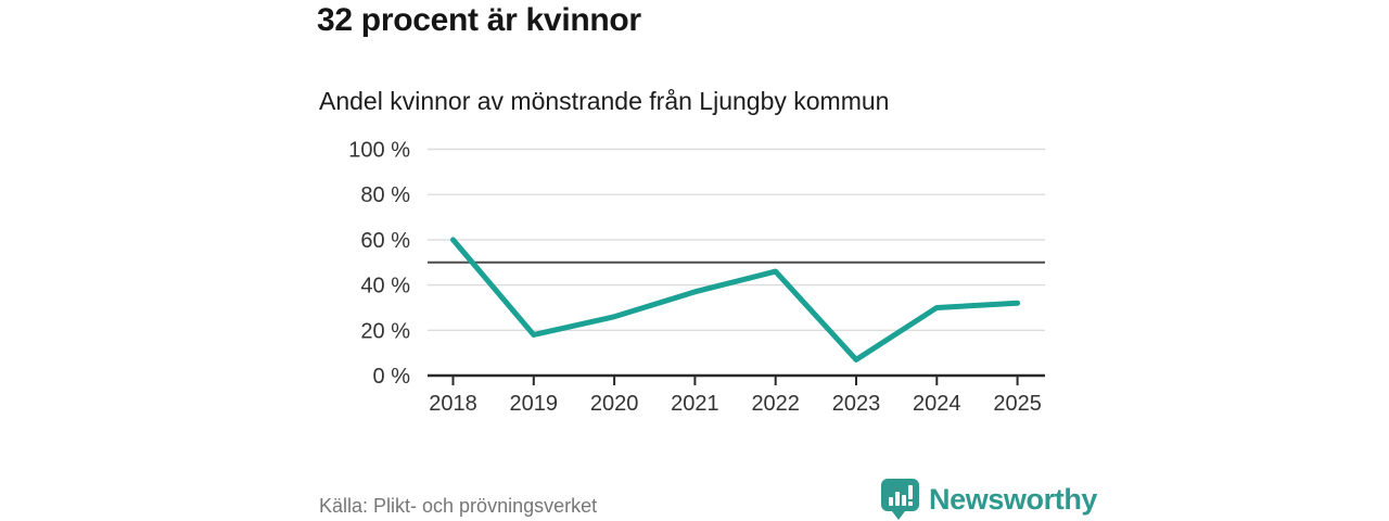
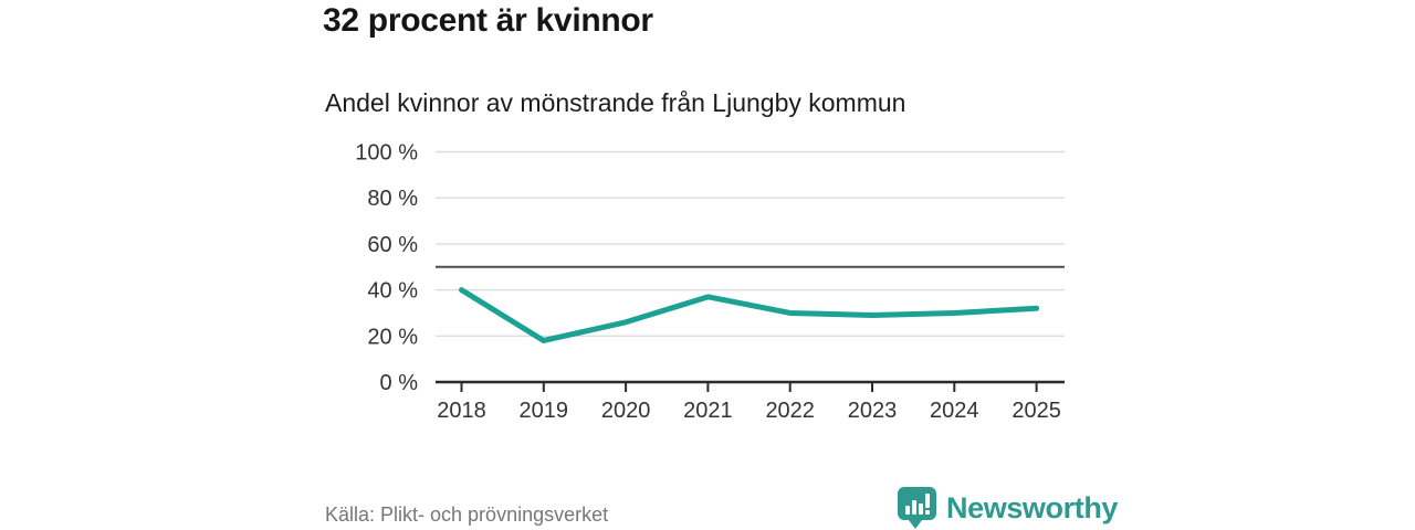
2018: 60% -> 40%
2022: 46% -> 30%
2023: 7% -> 29%
